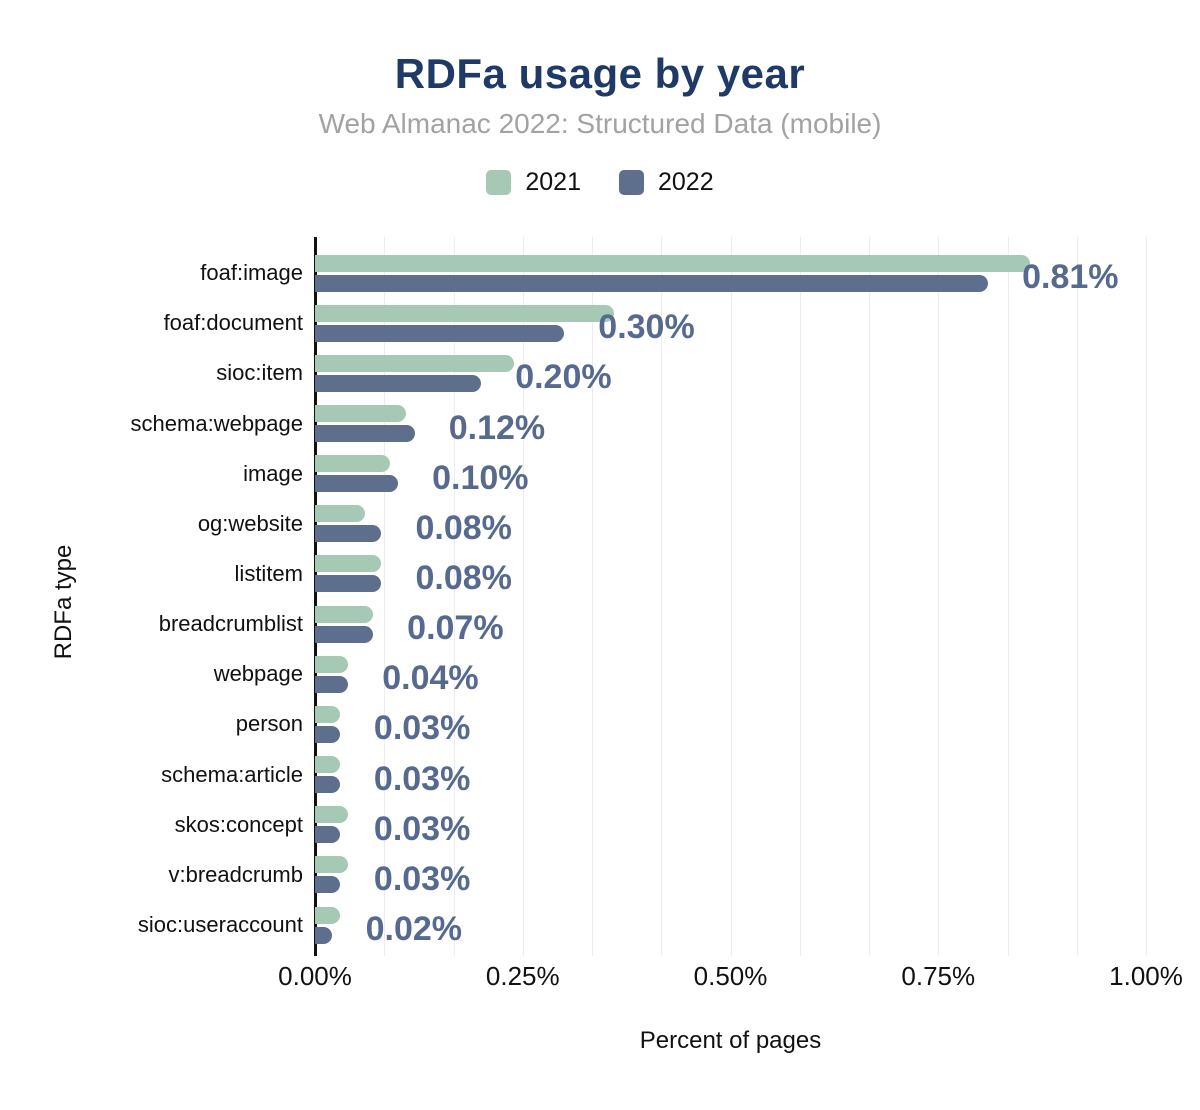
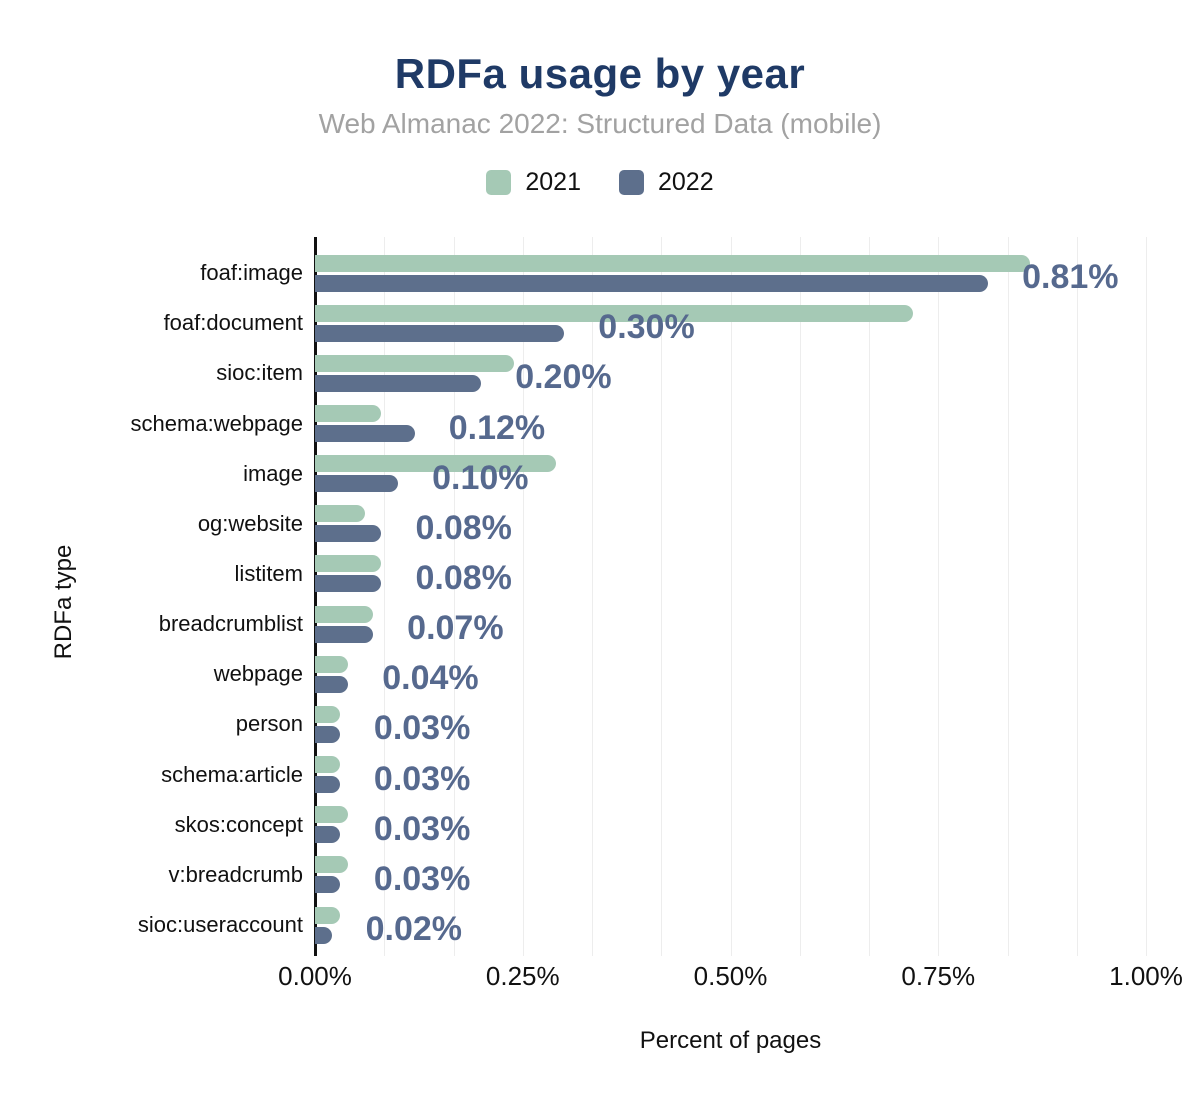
2021/foaf:document: 0.36% -> 0.72%
2021/schema:webpage: 0.11% -> 0.08%
2021/image: 0.09% -> 0.29%
